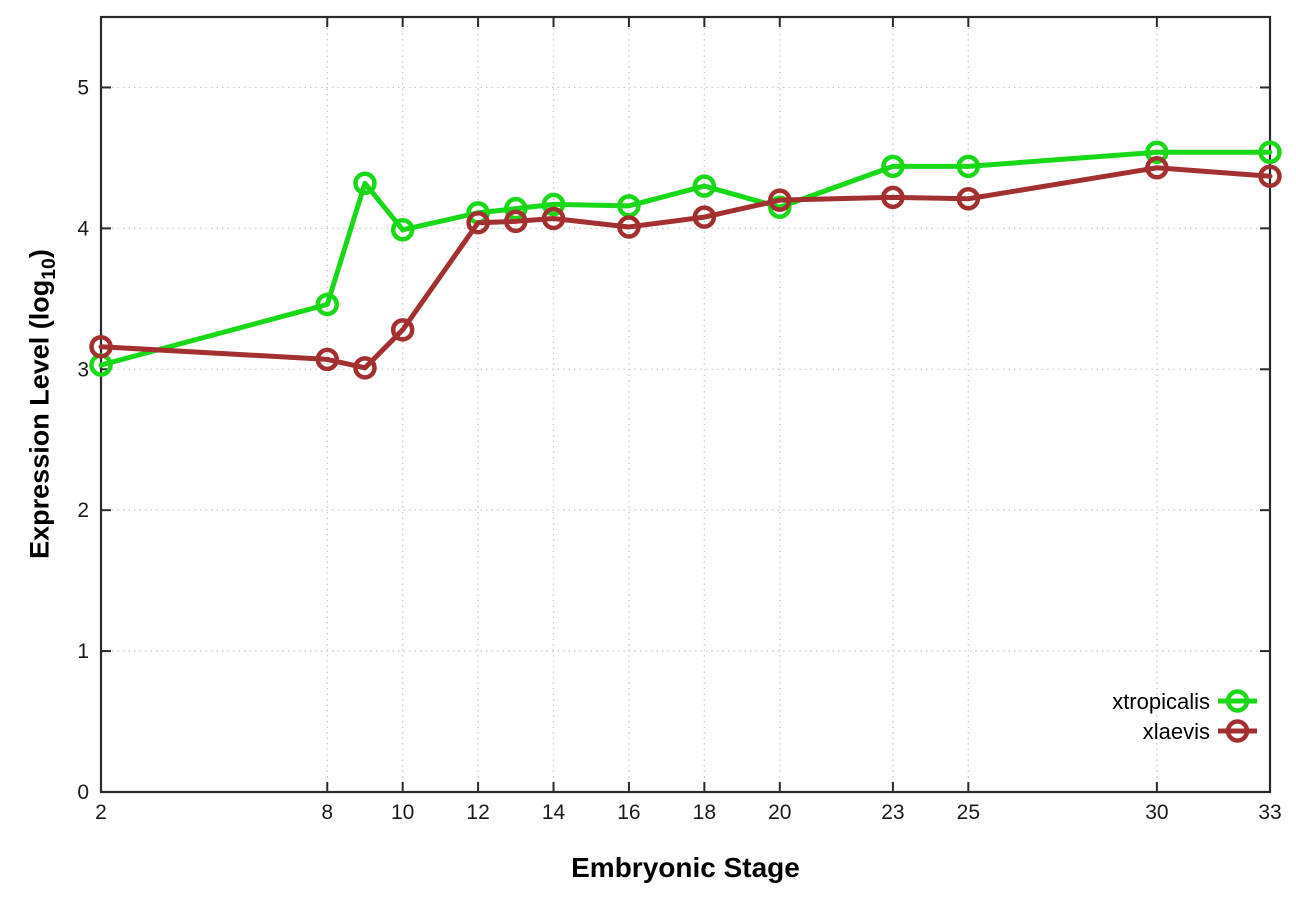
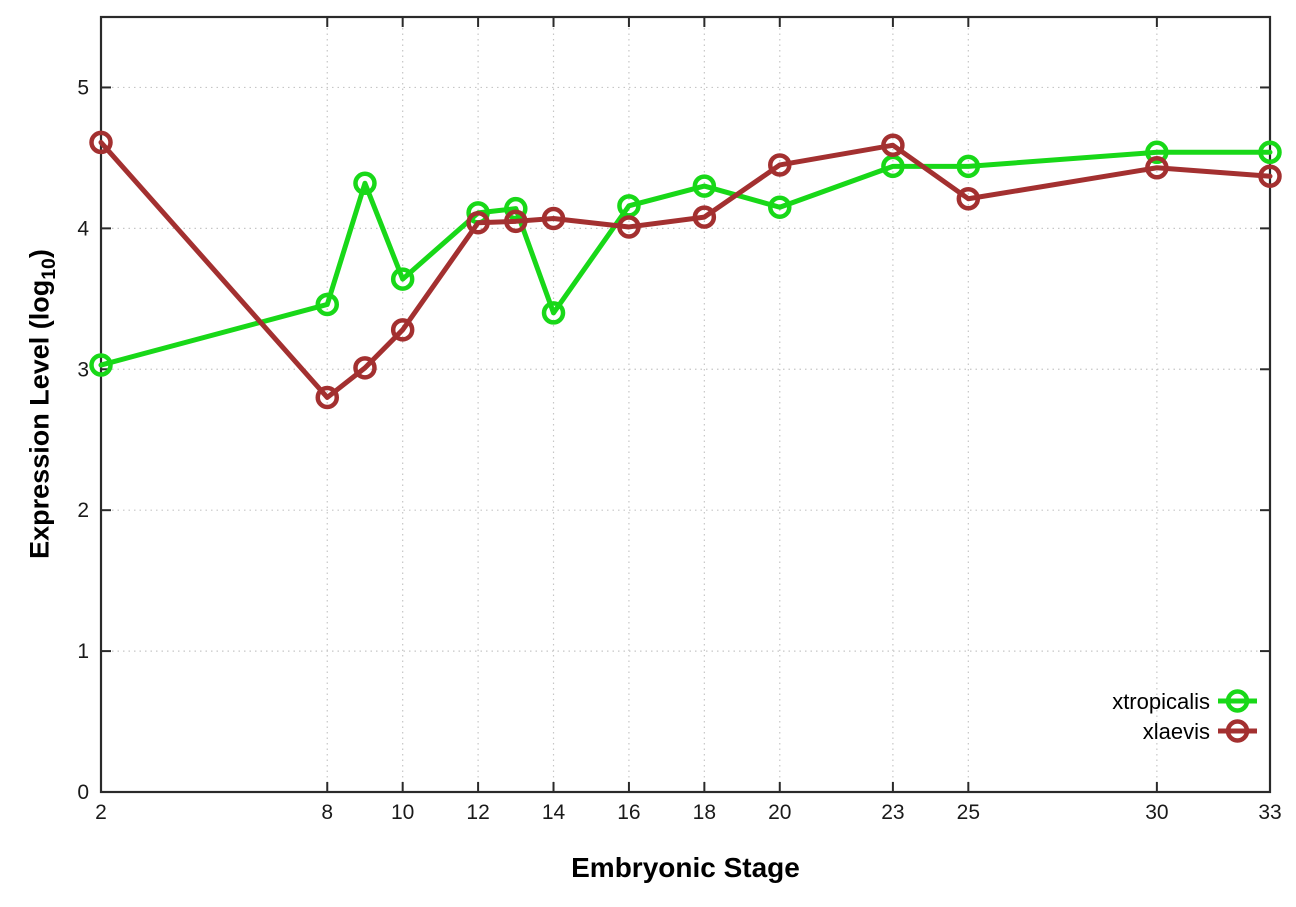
xlaevis/2: 3.16 -> 4.61
xlaevis/8: 3.07 -> 2.80
xtropicalis/10: 3.99 -> 3.64
xtropicalis/14: 4.17 -> 3.40
xlaevis/20: 4.20 -> 4.45
xlaevis/23: 4.22 -> 4.59
